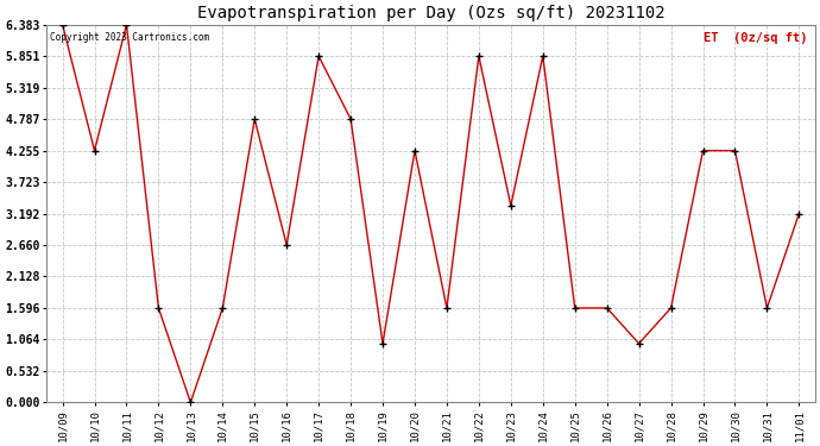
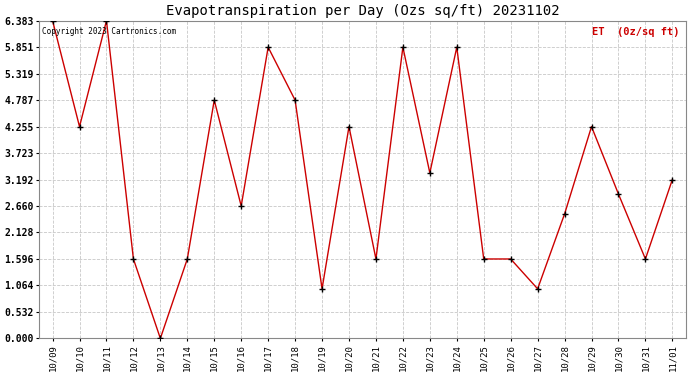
10/28: 1.60 -> 2.50
10/30: 4.25 -> 2.90
